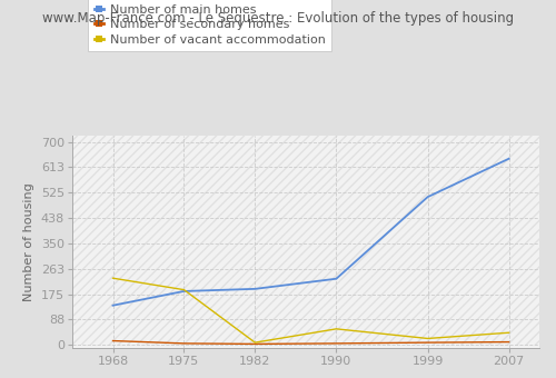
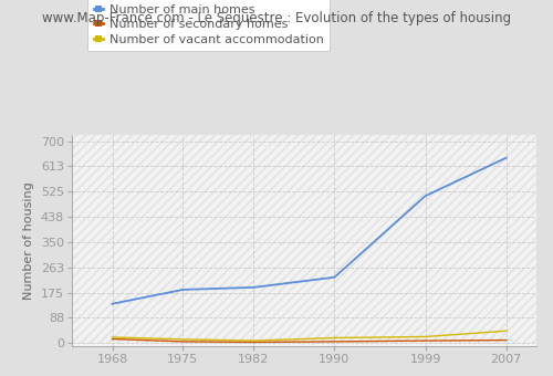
Number of vacant accommodation/1968: 230 -> 20
Number of vacant accommodation/1975: 190 -> 13
Number of vacant accommodation/1990: 55 -> 18
